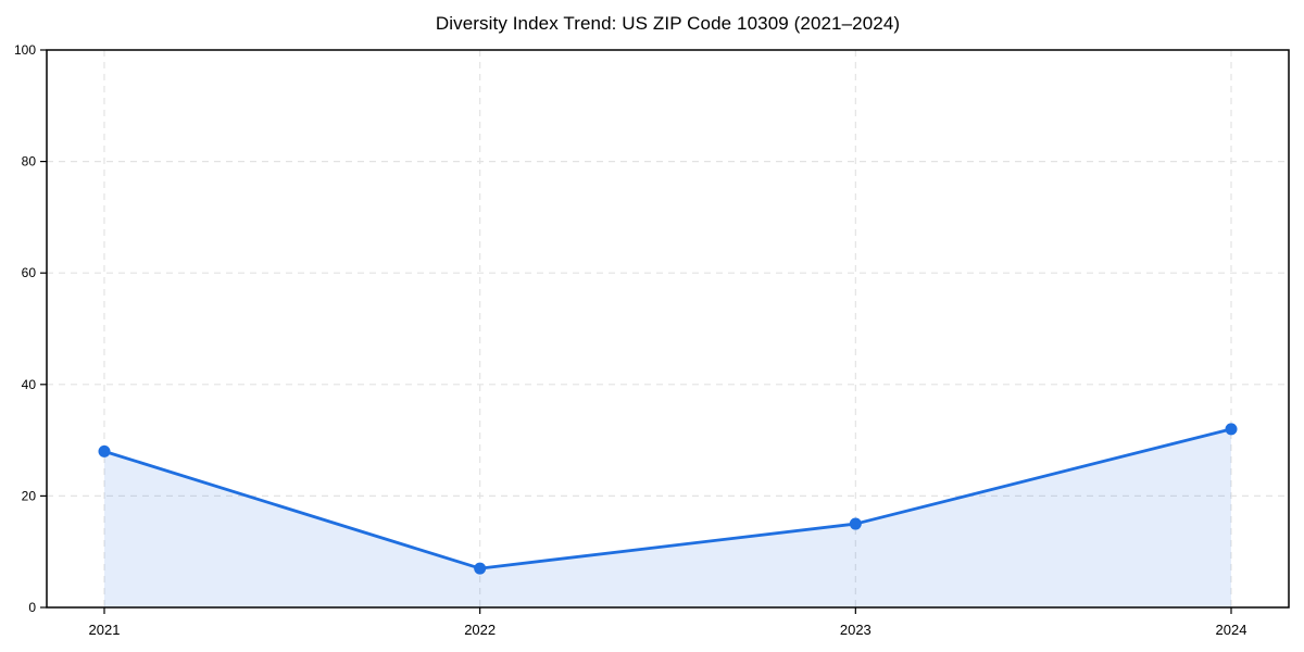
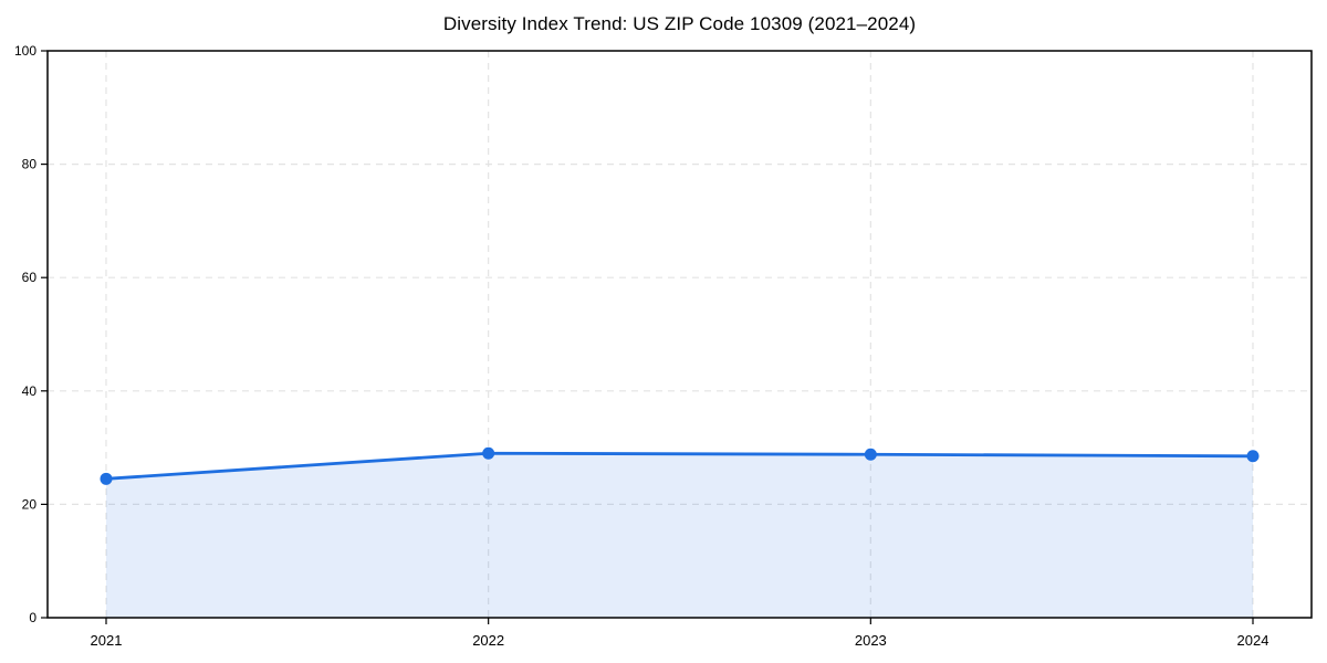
2021: 28 -> 24
2022: 7 -> 29
2023: 15 -> 29
2024: 32 -> 28
